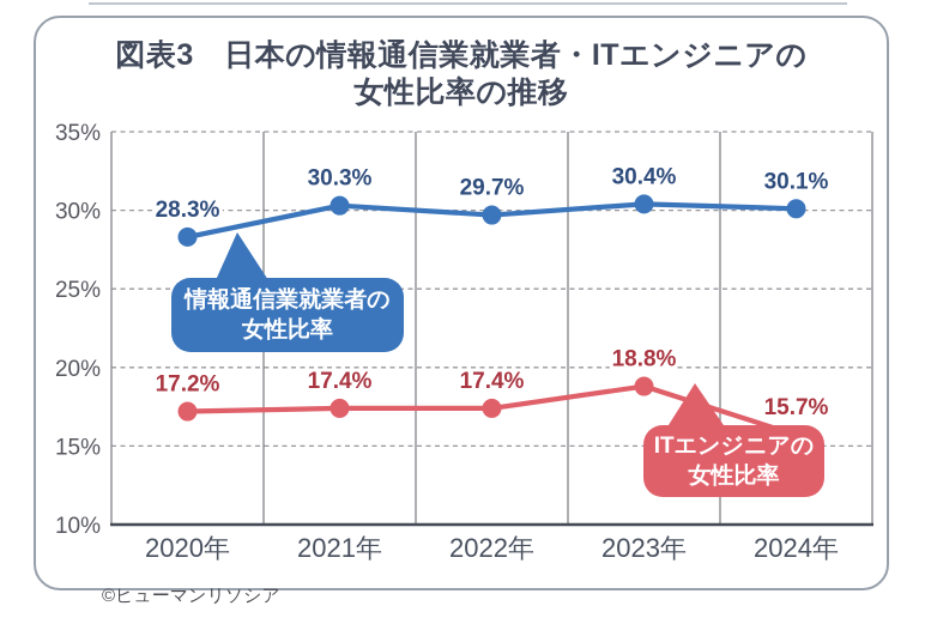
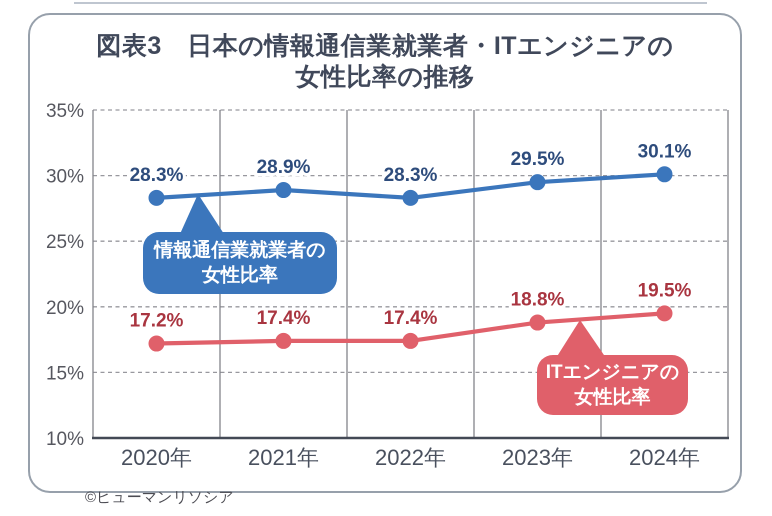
情報通信業就業者の女性比率/2021年: 30.3% -> 28.9%
情報通信業就業者の女性比率/2022年: 29.7% -> 28.3%
情報通信業就業者の女性比率/2023年: 30.4% -> 29.5%
ITエンジニアの女性比率/2024年: 15.7% -> 19.5%
